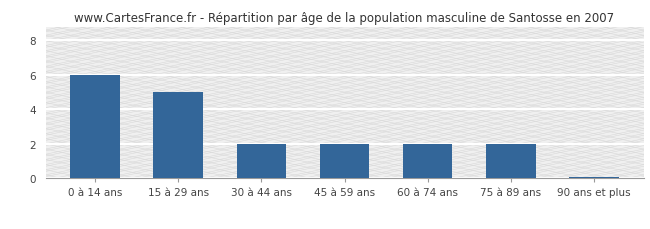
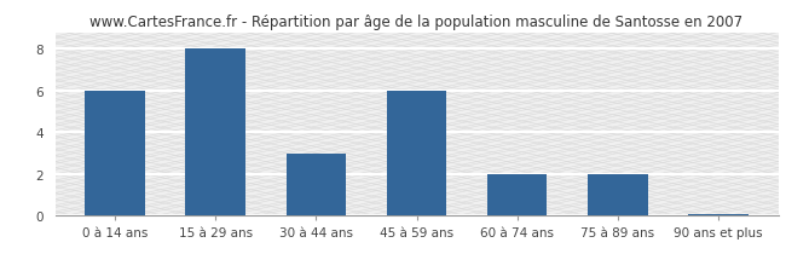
15 à 29 ans: 5.0 -> 8.0
30 à 44 ans: 2.0 -> 3.0
45 à 59 ans: 2.0 -> 6.0
